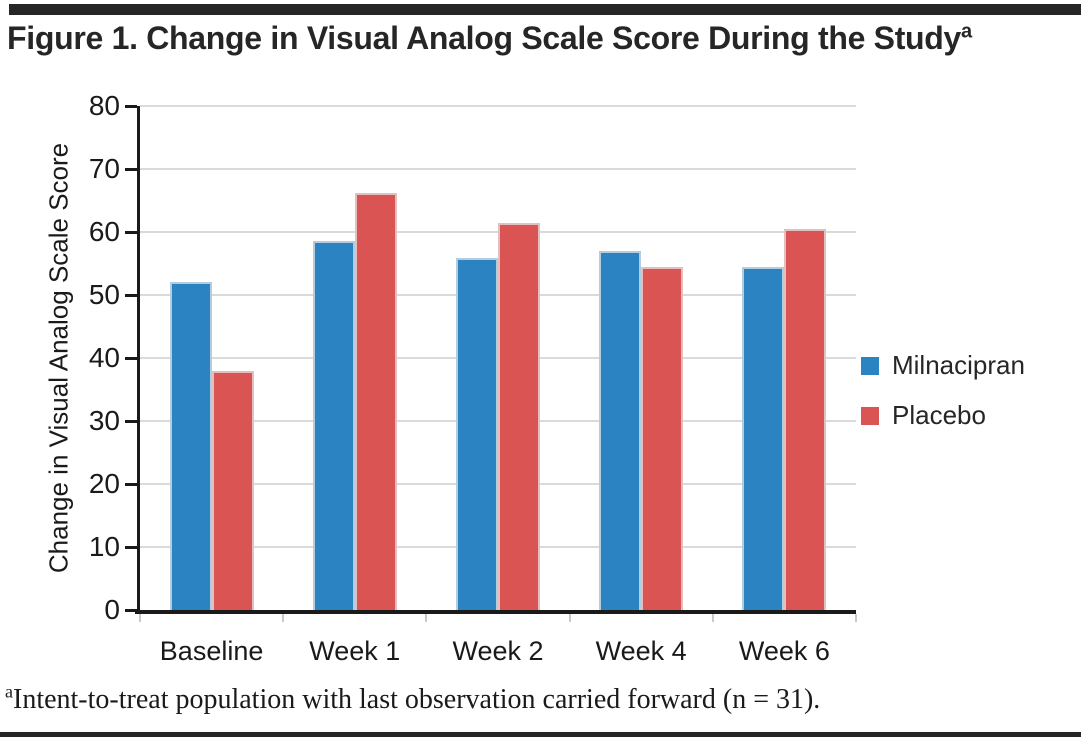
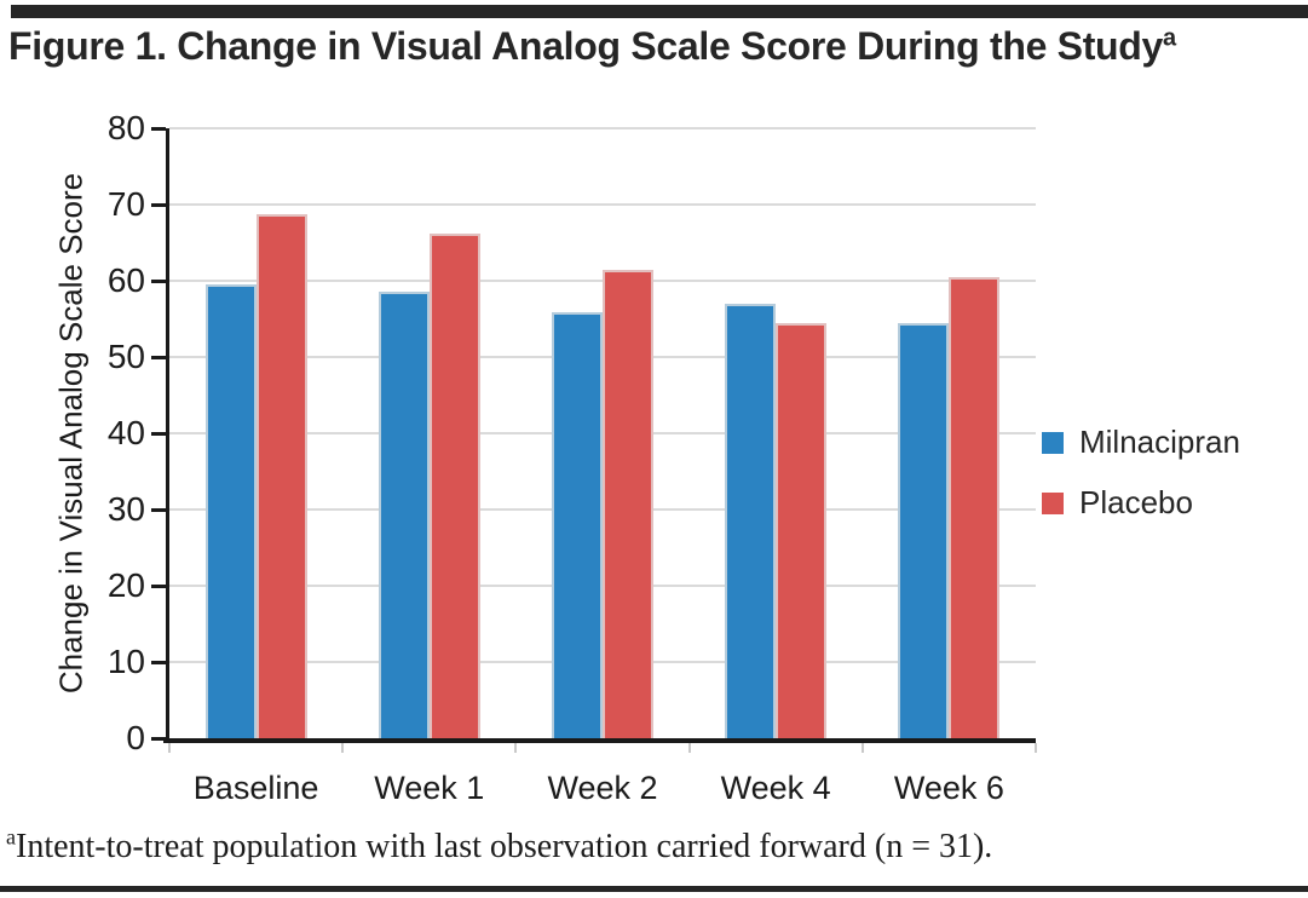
Milnacipran/Baseline: 52 -> 60
Placebo/Baseline: 38 -> 69
